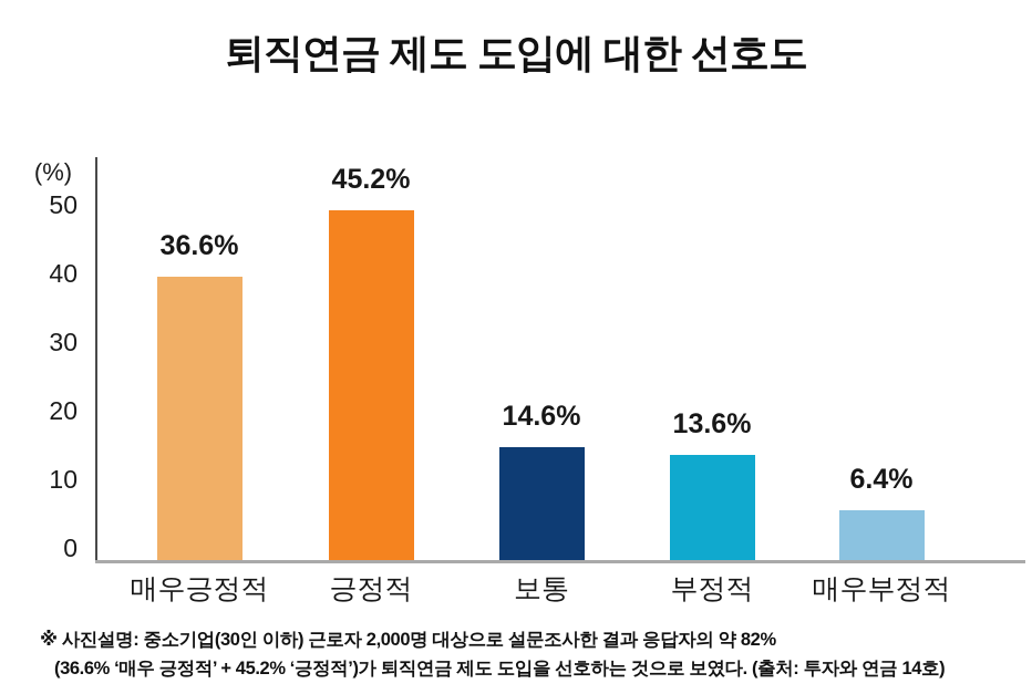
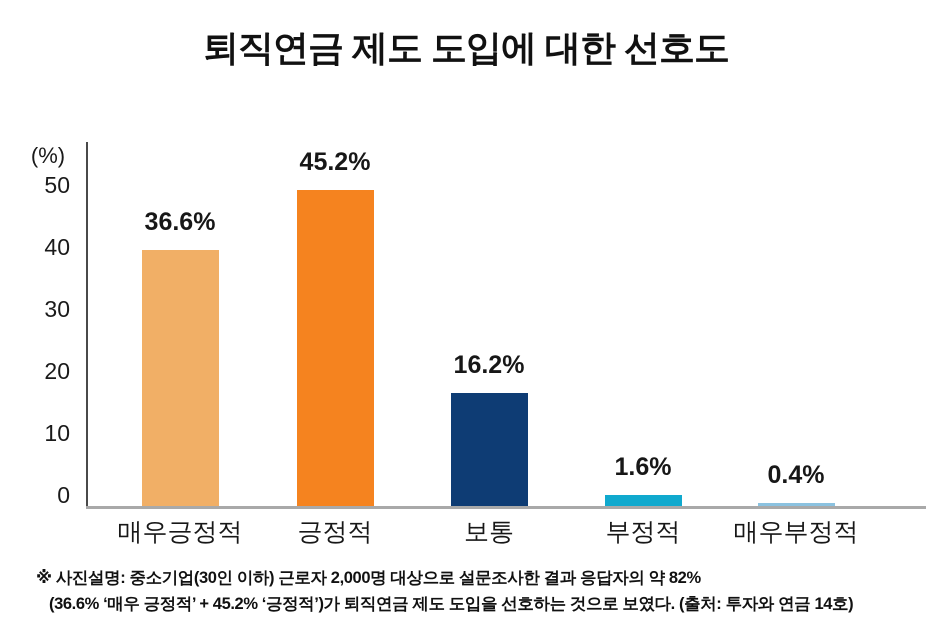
보통: 14.6% -> 16.2%
부정적: 13.6% -> 1.6%
매우부정적: 6.4% -> 0.4%
